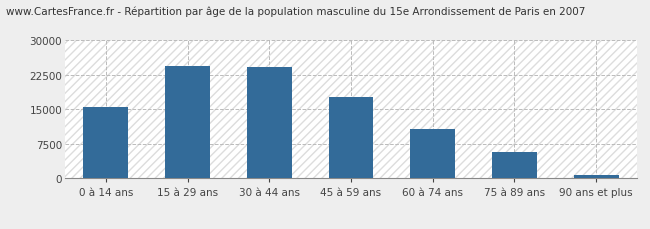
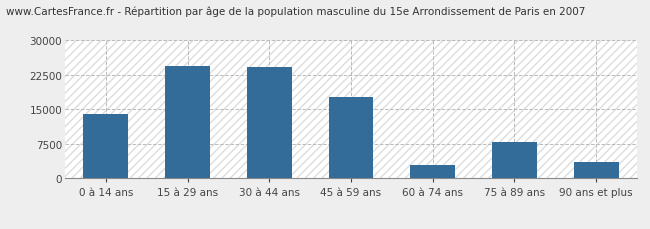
0 à 14 ans: 15600 -> 14000
60 à 74 ans: 10800 -> 3000
75 à 89 ans: 5800 -> 8000
90 ans et plus: 600 -> 3500
